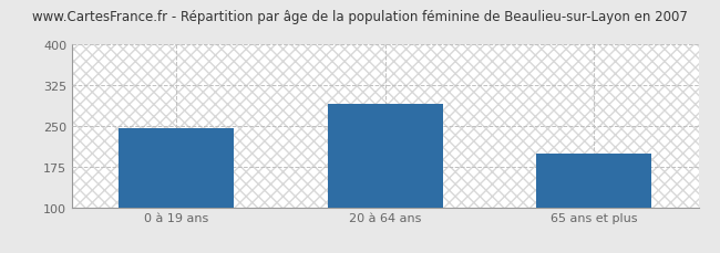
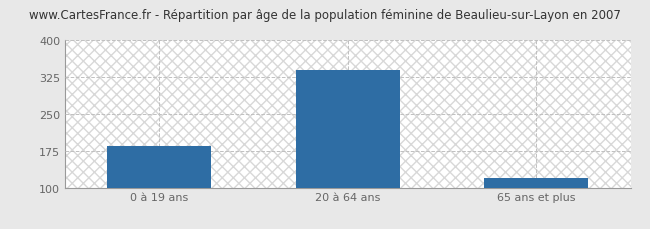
0 à 19 ans: 245 -> 185
20 à 64 ans: 290 -> 340
65 ans et plus: 200 -> 120
